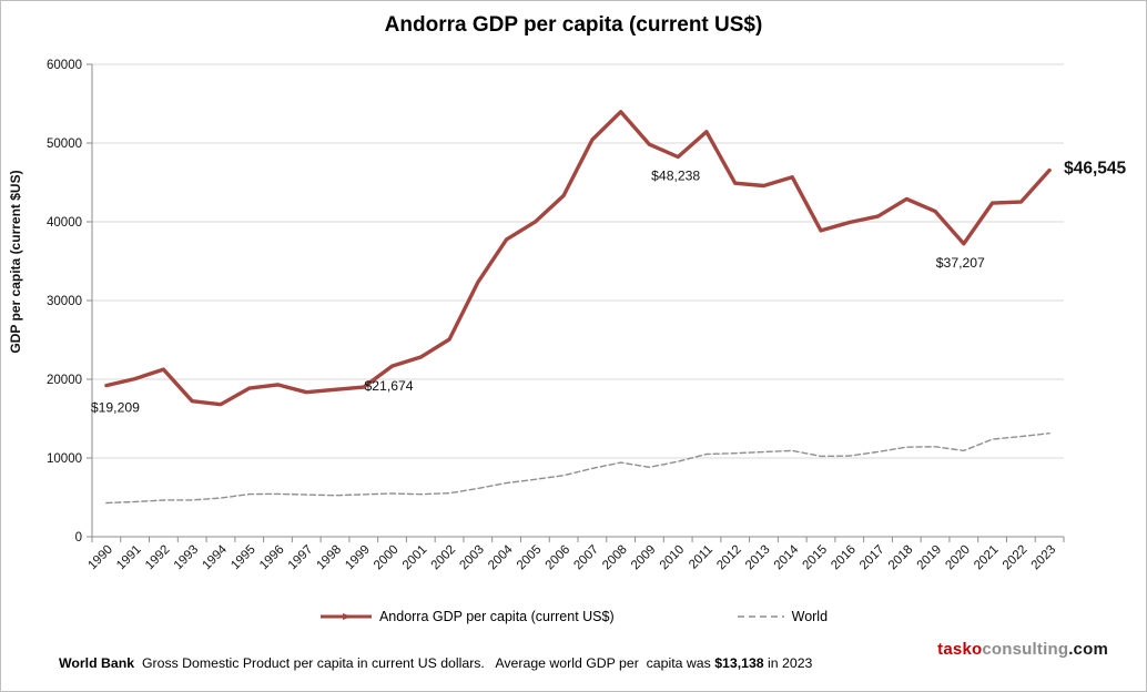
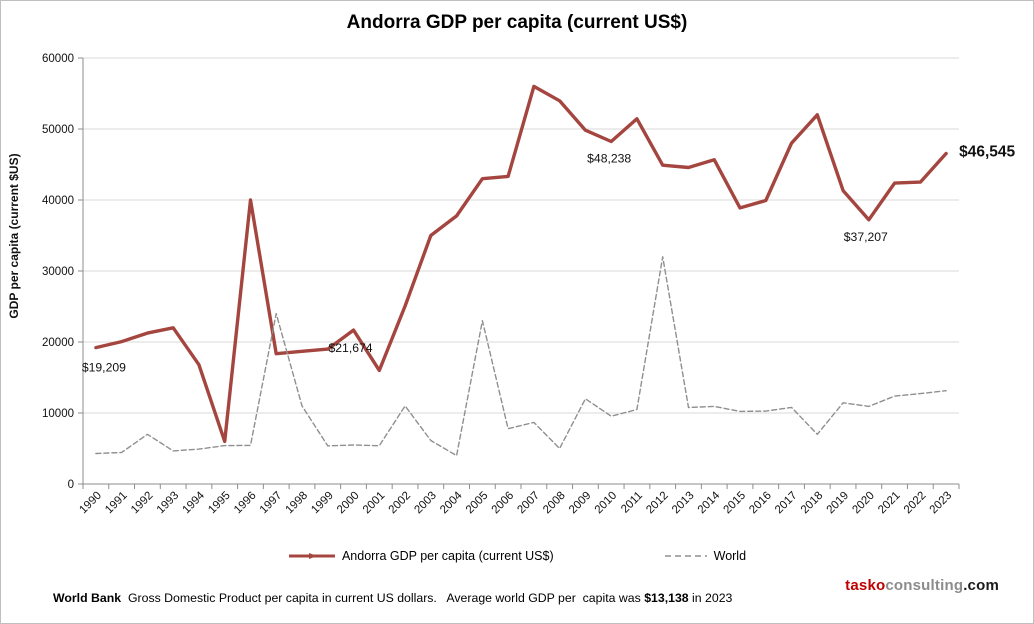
World/1992: 5000 -> 7000
Andorra GDP per capita (current US$)/1993: 17000 -> 22000
Andorra GDP per capita (current US$)/1995: 19000 -> 6000
Andorra GDP per capita (current US$)/1996: 19000 -> 40000
World/1997: 5000 -> 24000
World/1998: 5000 -> 11000
Andorra GDP per capita (current US$)/2001: 23000 -> 16000
World/2002: 6000 -> 11000
Andorra GDP per capita (current US$)/2003: 32000 -> 35000
World/2004: 7000 -> 4000
Andorra GDP per capita (current US$)/2005: 40000 -> 43000
World/2005: 7000 -> 23000
Andorra GDP per capita (current US$)/2007: 50000 -> 56000
World/2008: 9000 -> 5000
World/2009: 9000 -> 12000
World/2012: 11000 -> 32000
Andorra GDP per capita (current US$)/2017: 41000 -> 48000
Andorra GDP per capita (current US$)/2018: 43000 -> 52000
World/2018: 11000 -> 7000
